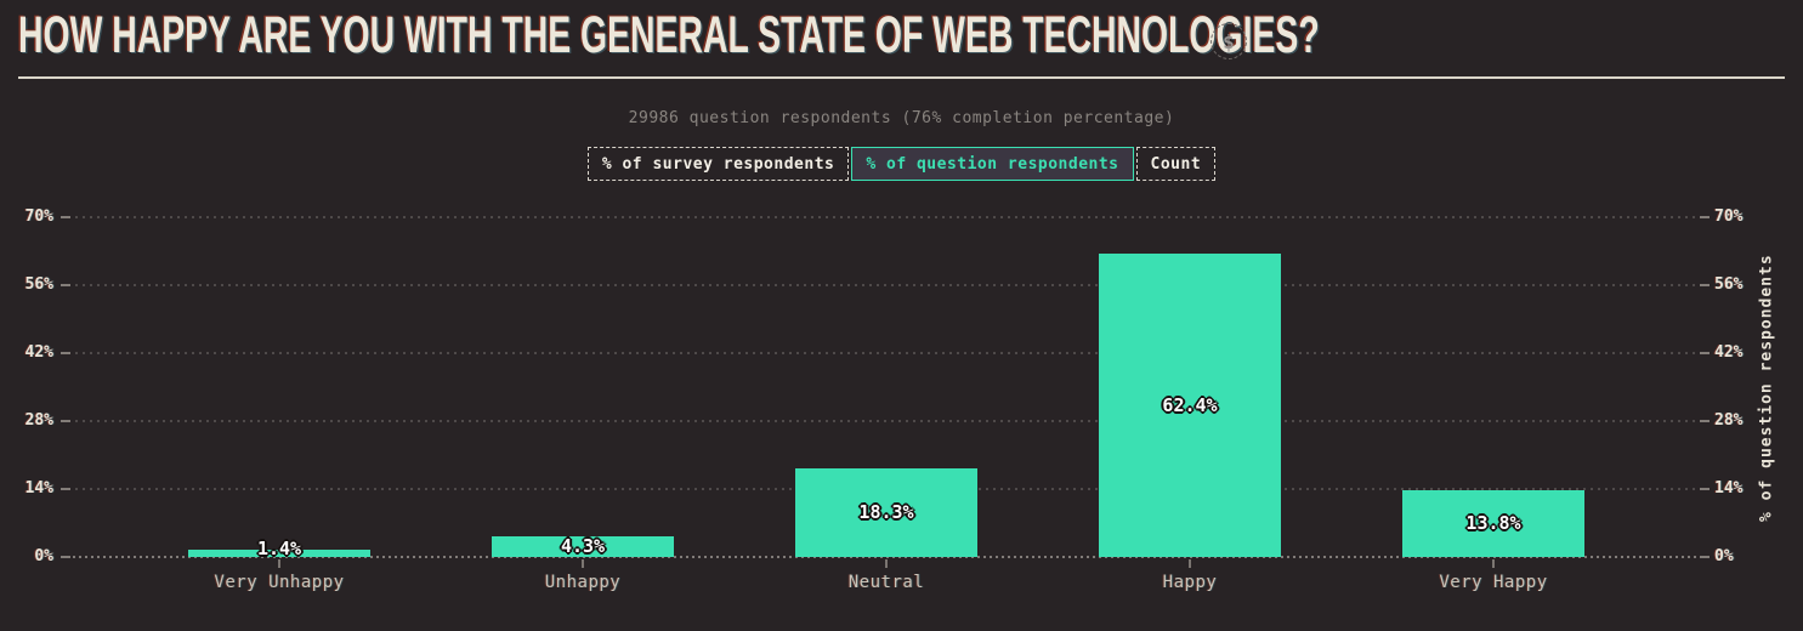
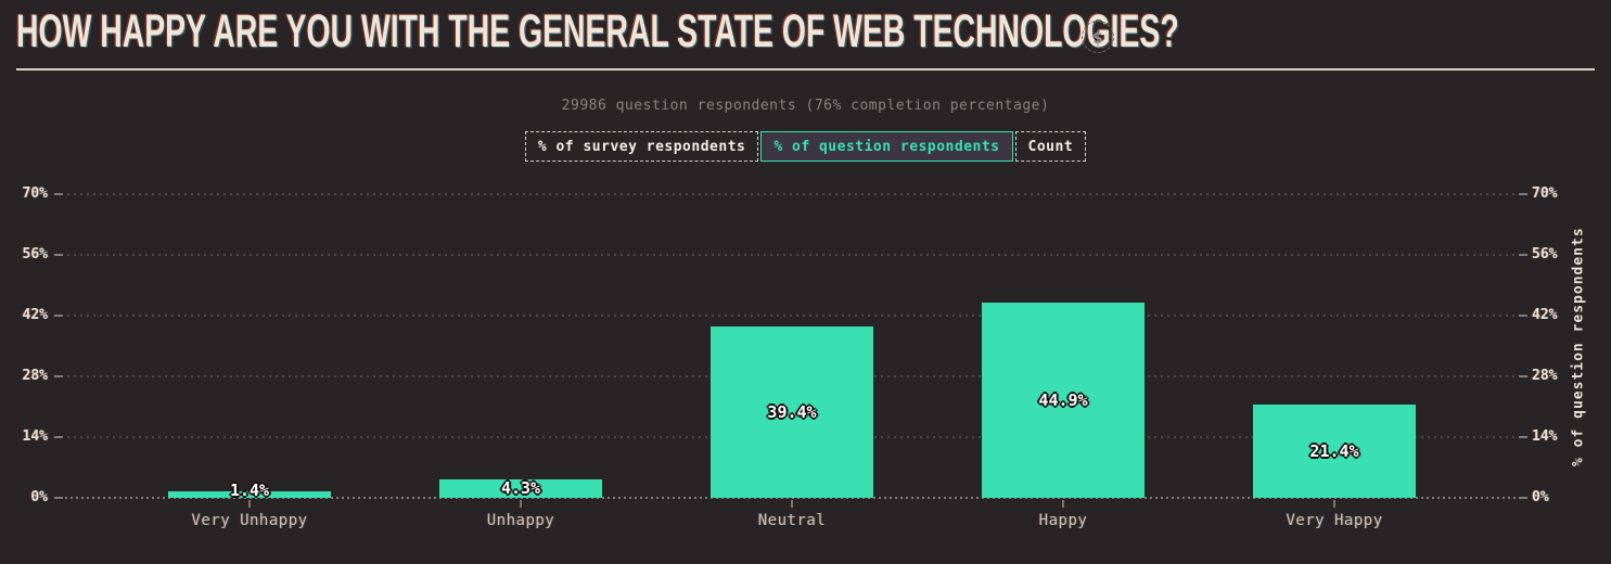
Neutral: 18.3% -> 39.4%
Happy: 62.4% -> 44.9%
Very Happy: 13.8% -> 21.4%
